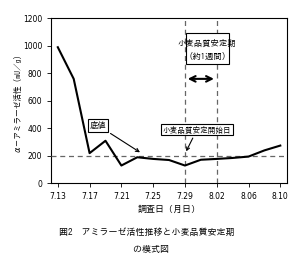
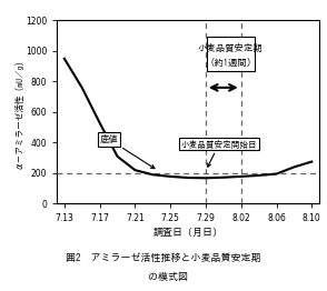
7.13: 990 -> 950
7.17: 220 -> 530
7.21: 130 -> 220
7.29: 130 -> 170
